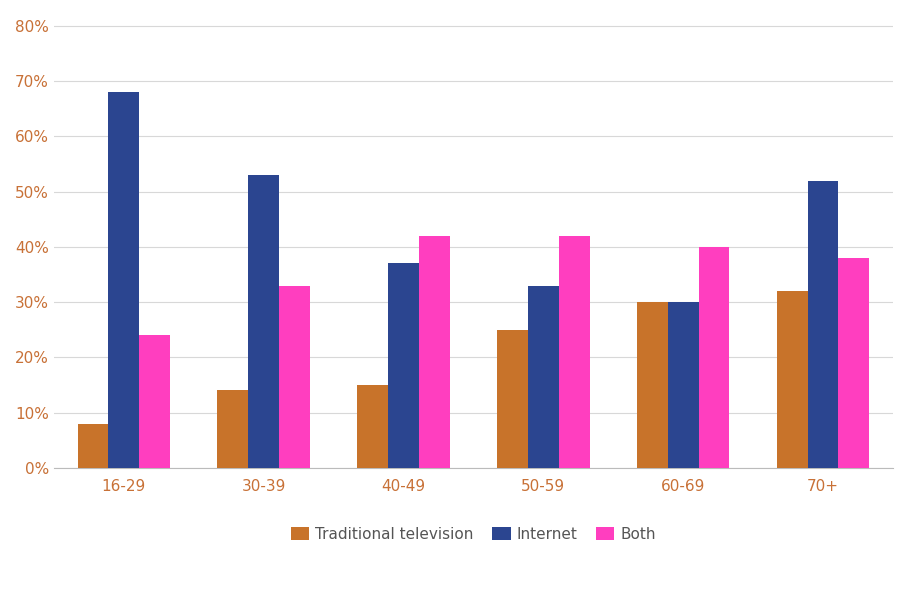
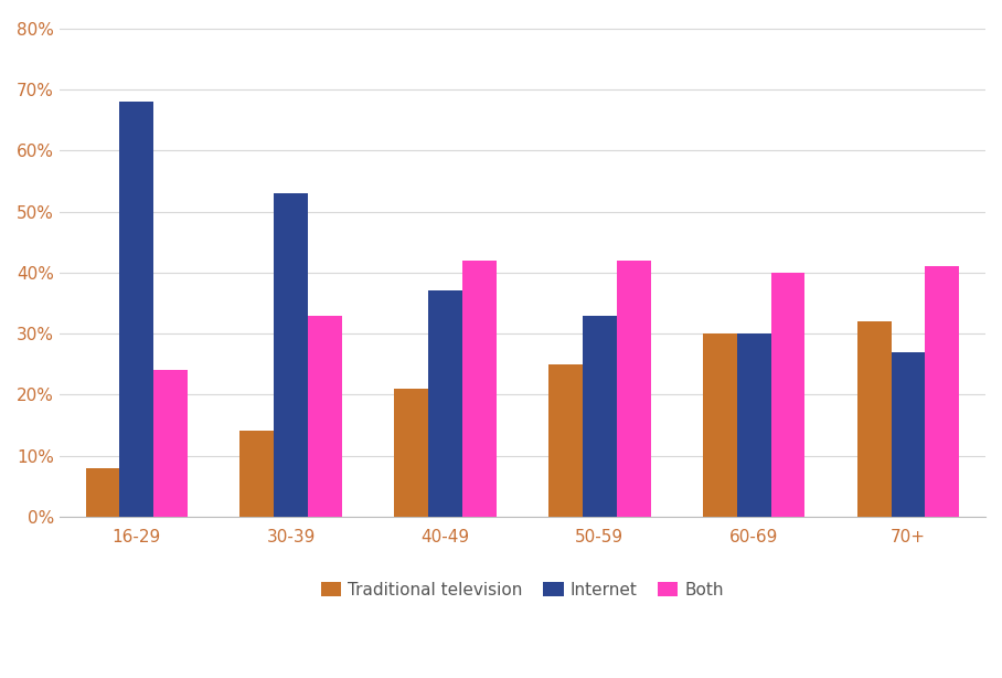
Traditional television/40-49: 15% -> 21%
Internet/70+: 52% -> 27%
Both/70+: 38% -> 41%
